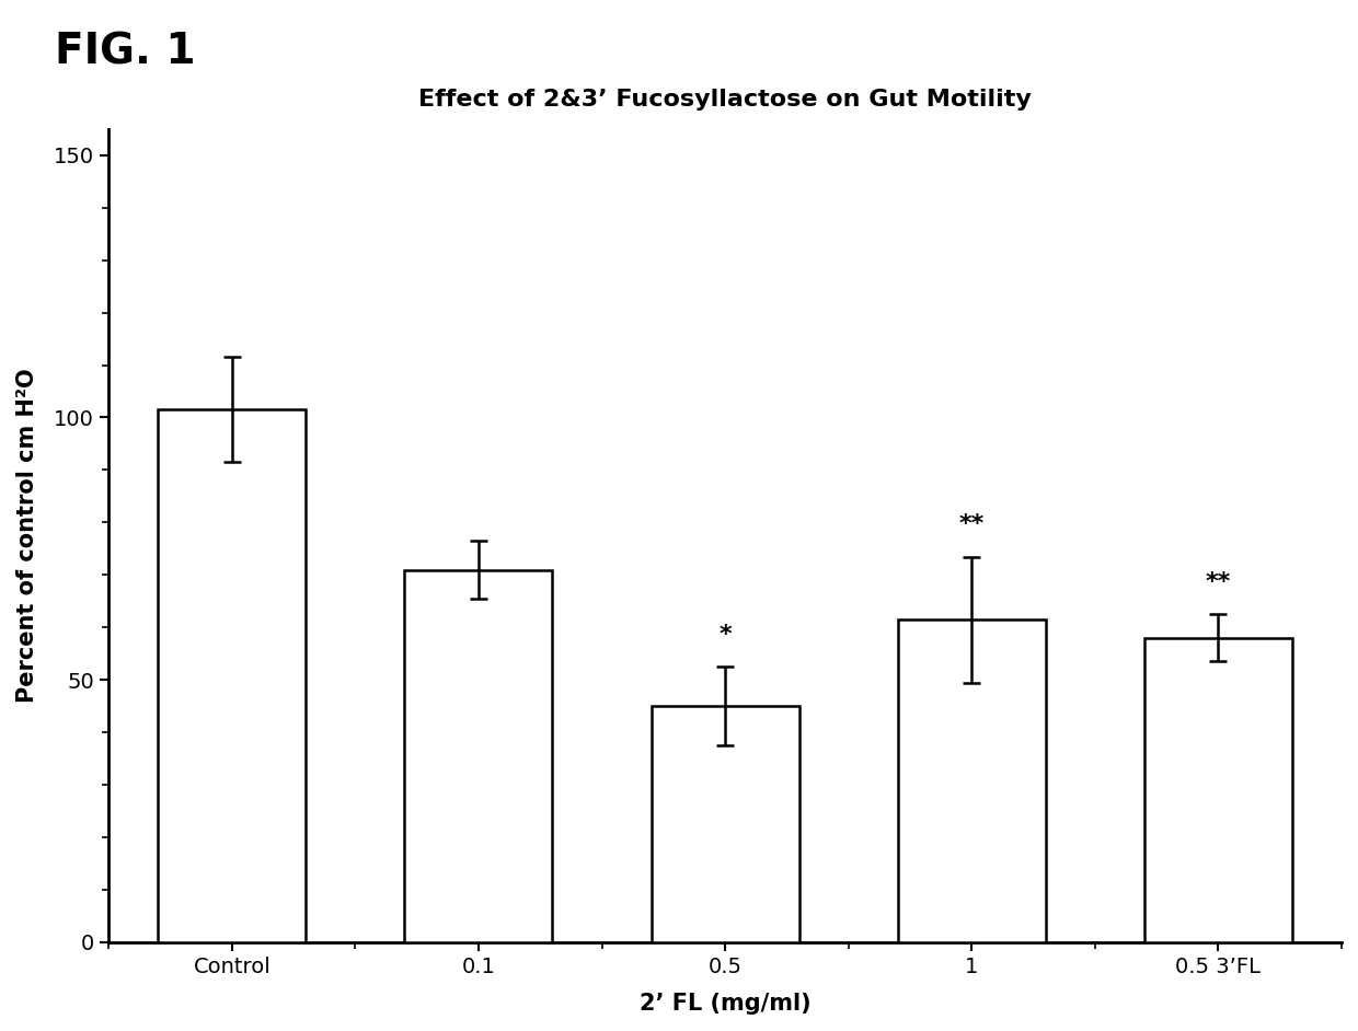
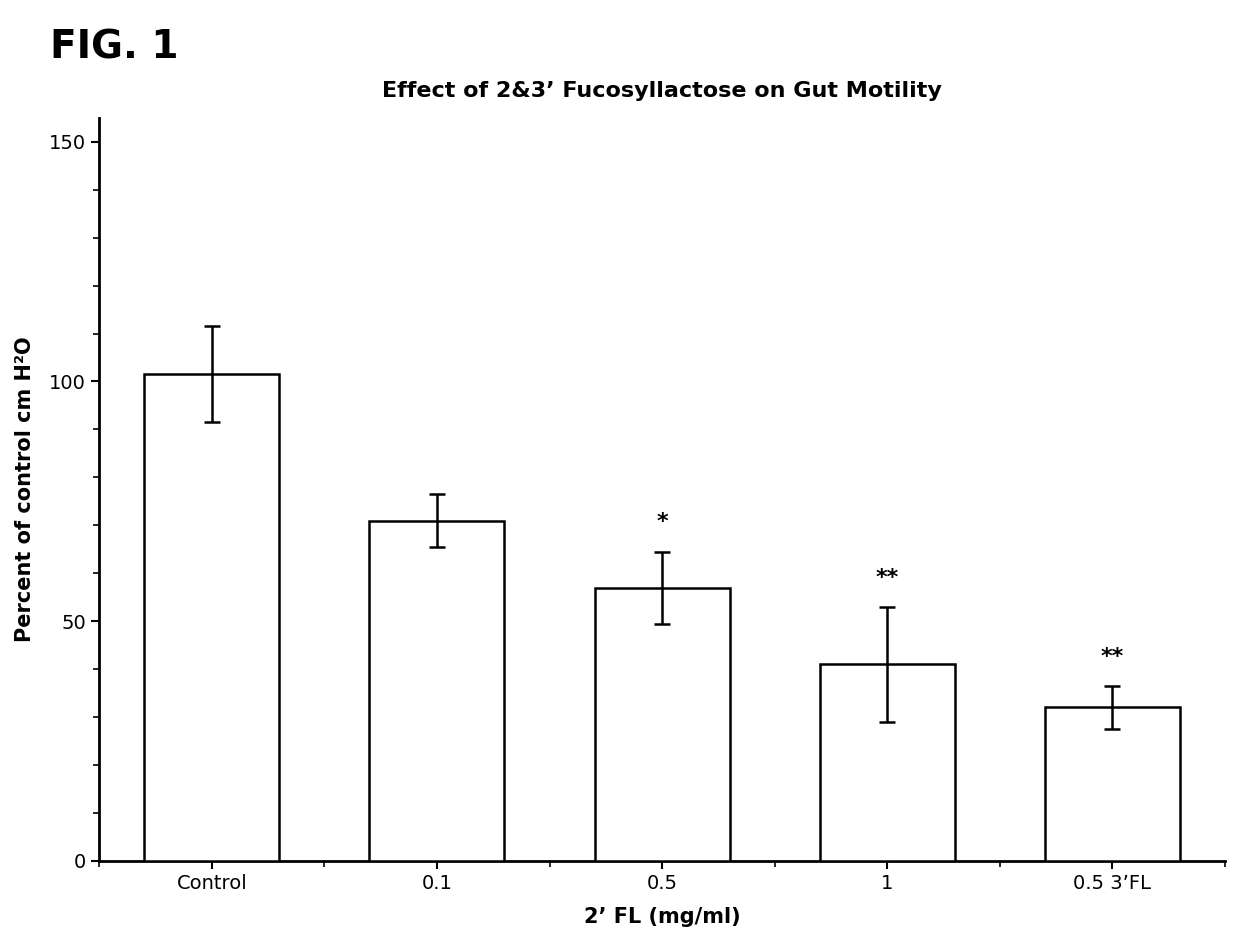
0.5: 45.0 -> 57.0
1: 61.5 -> 41.0
0.5 3’FL: 58.0 -> 32.0
